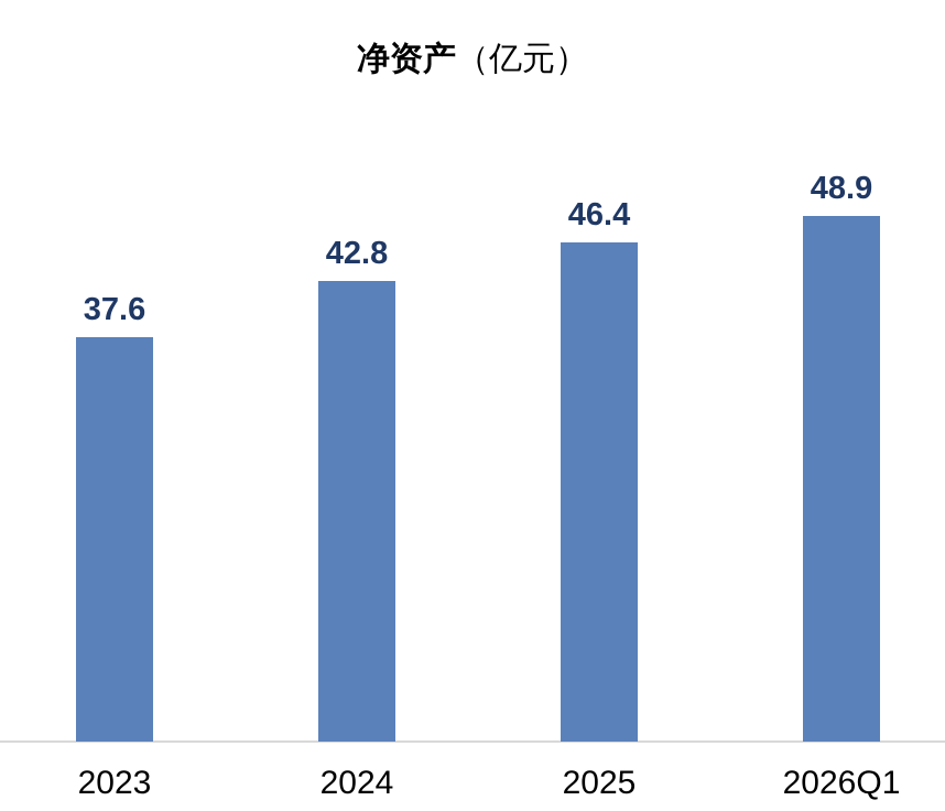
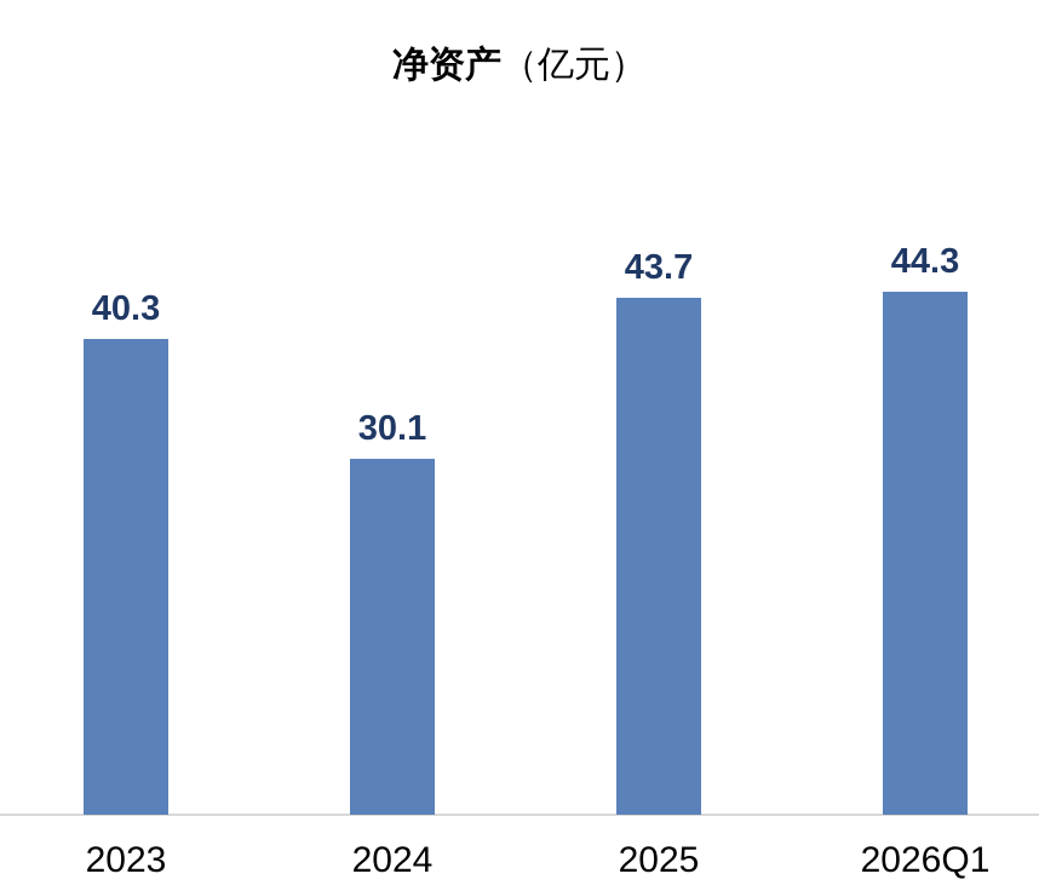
2023: 37.6 -> 40.3
2024: 42.8 -> 30.1
2025: 46.4 -> 43.7
2026Q1: 48.9 -> 44.3
